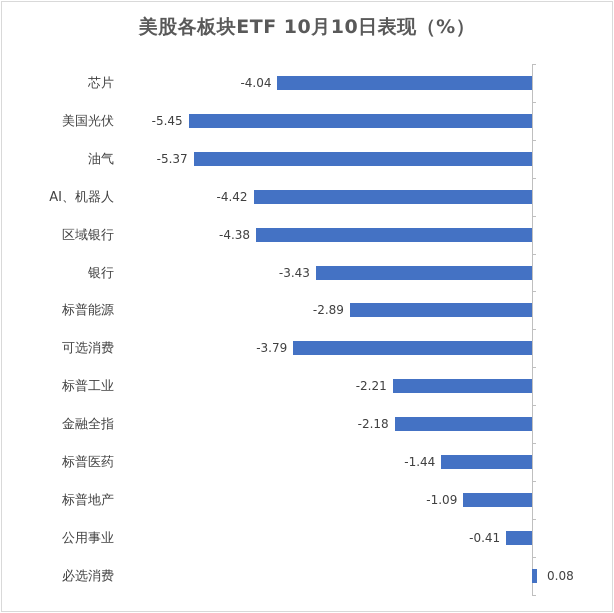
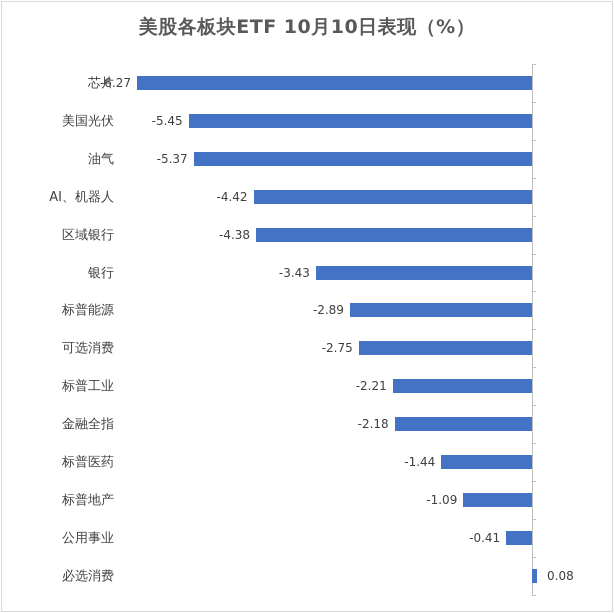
芯片: -4.04 -> -6.27
可选消费: -3.79 -> -2.75
